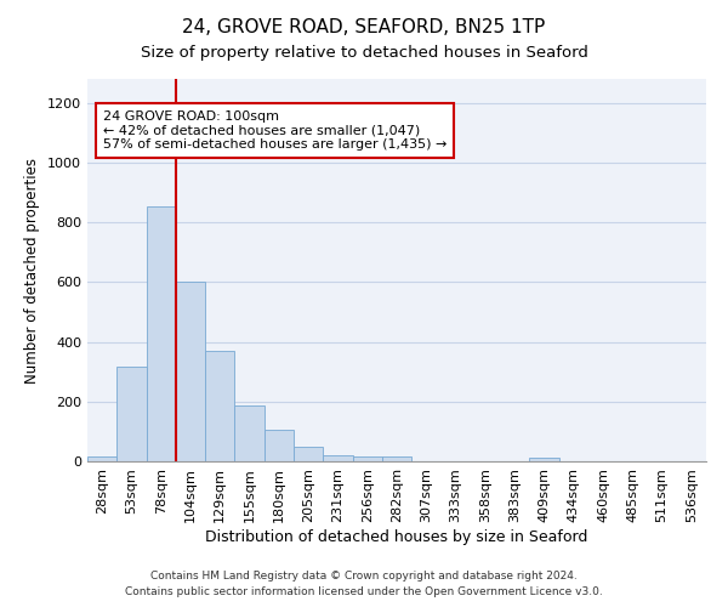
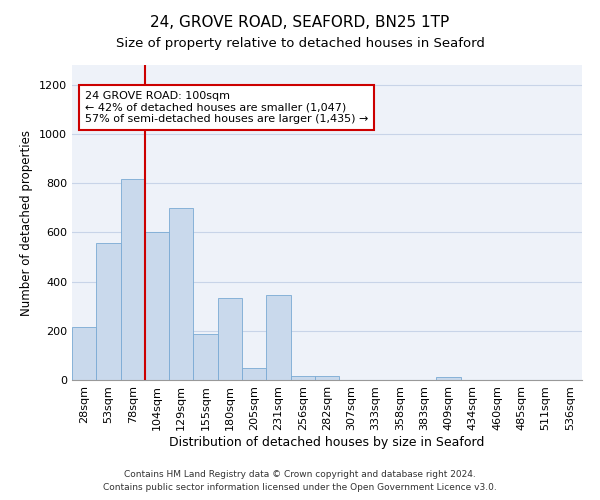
28sqm: 15 -> 215
53sqm: 315 -> 555
78sqm: 855 -> 815
129sqm: 370 -> 700
180sqm: 105 -> 335
231sqm: 20 -> 345
